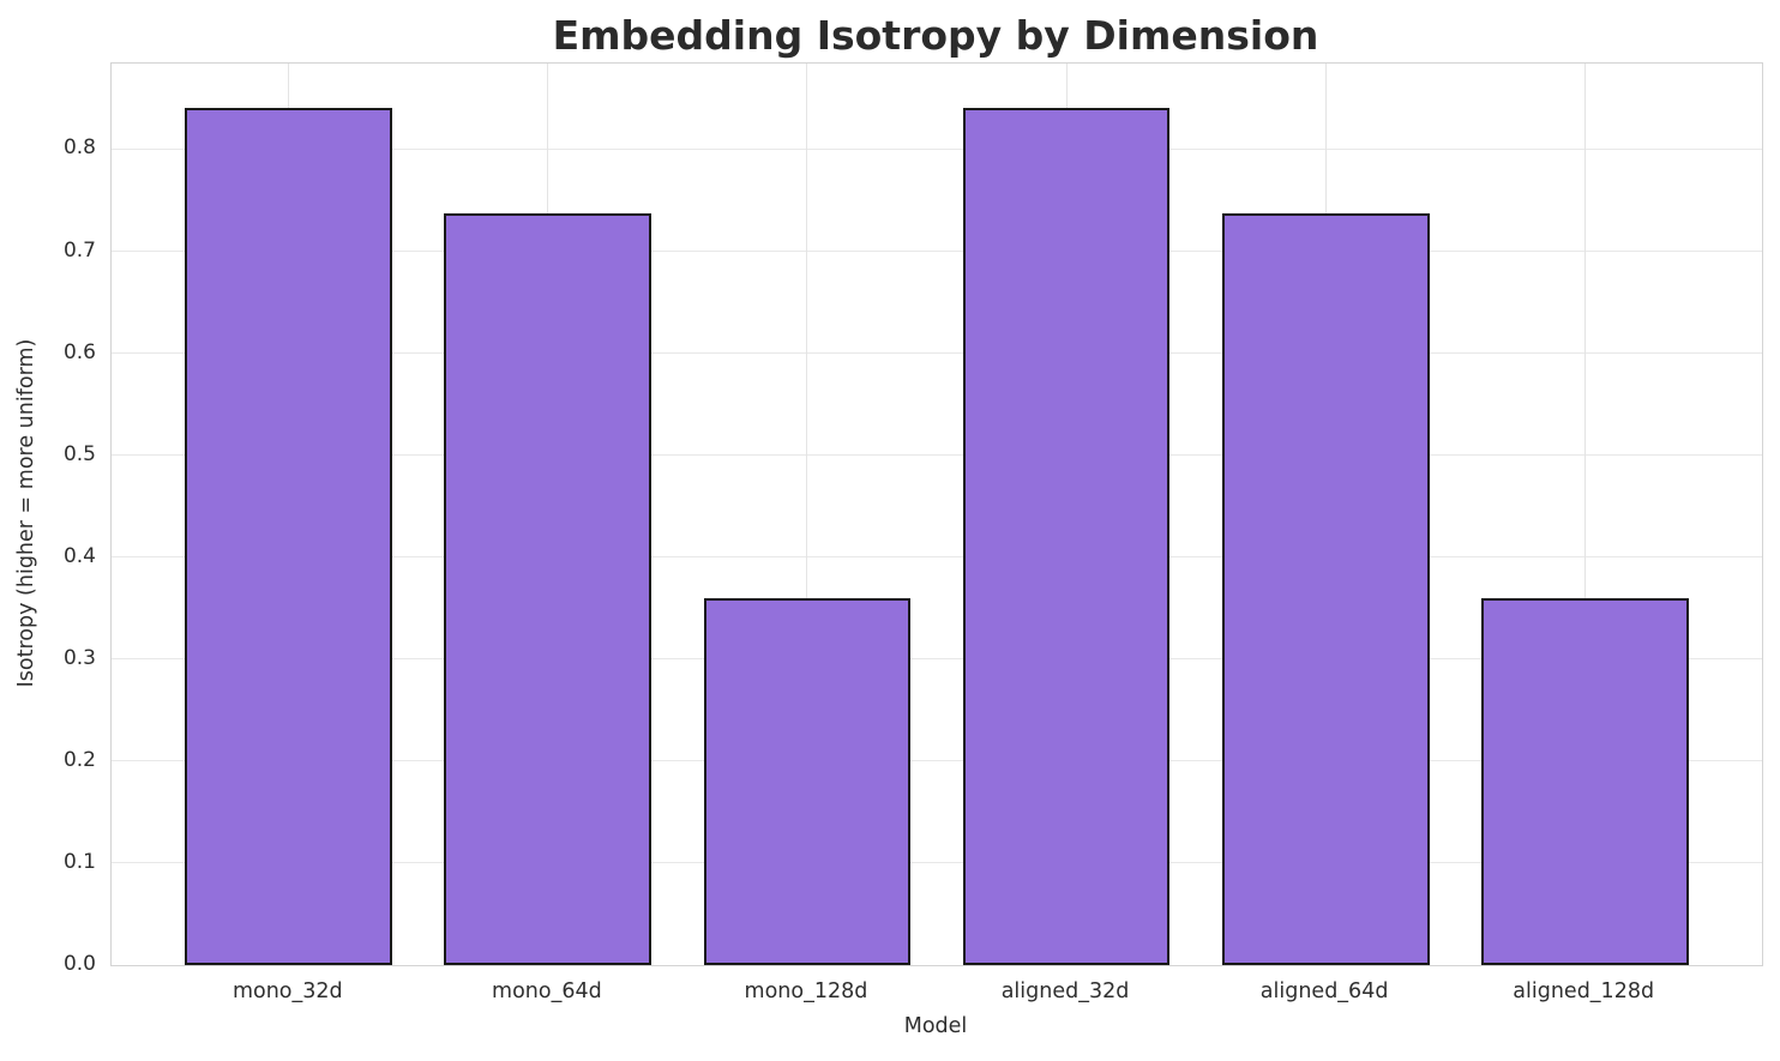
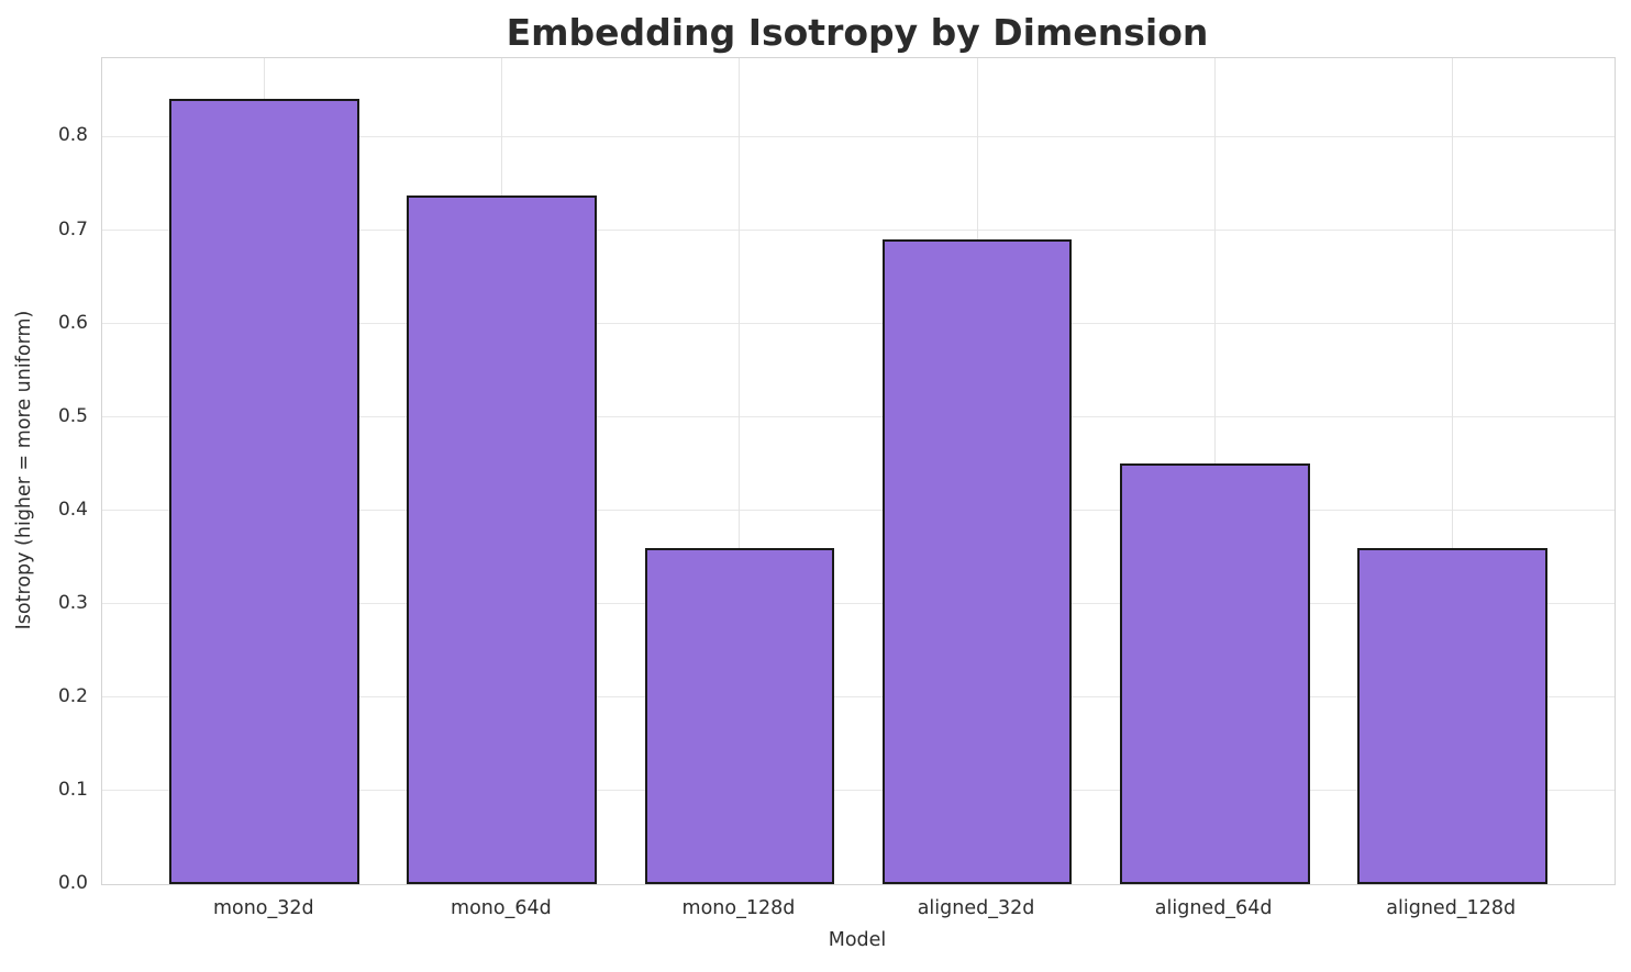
aligned_32d: 0.84 -> 0.69
aligned_64d: 0.74 -> 0.45
